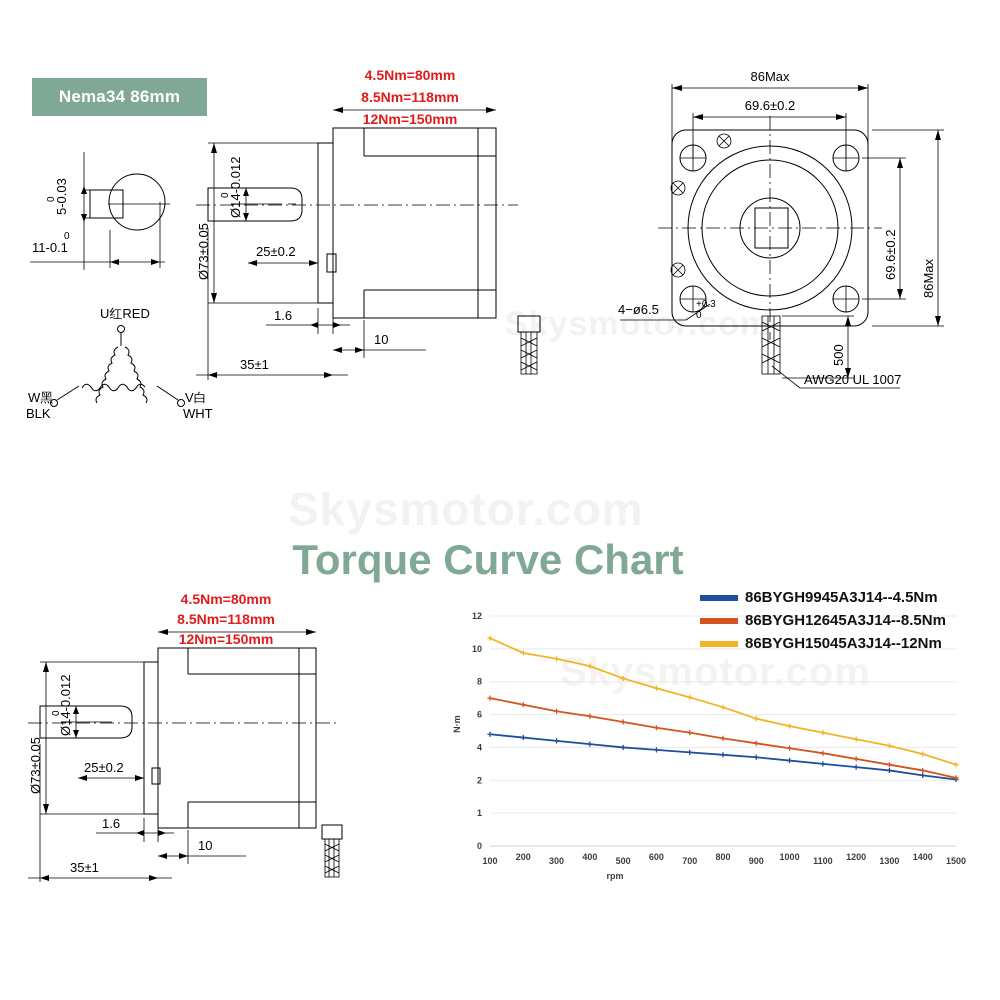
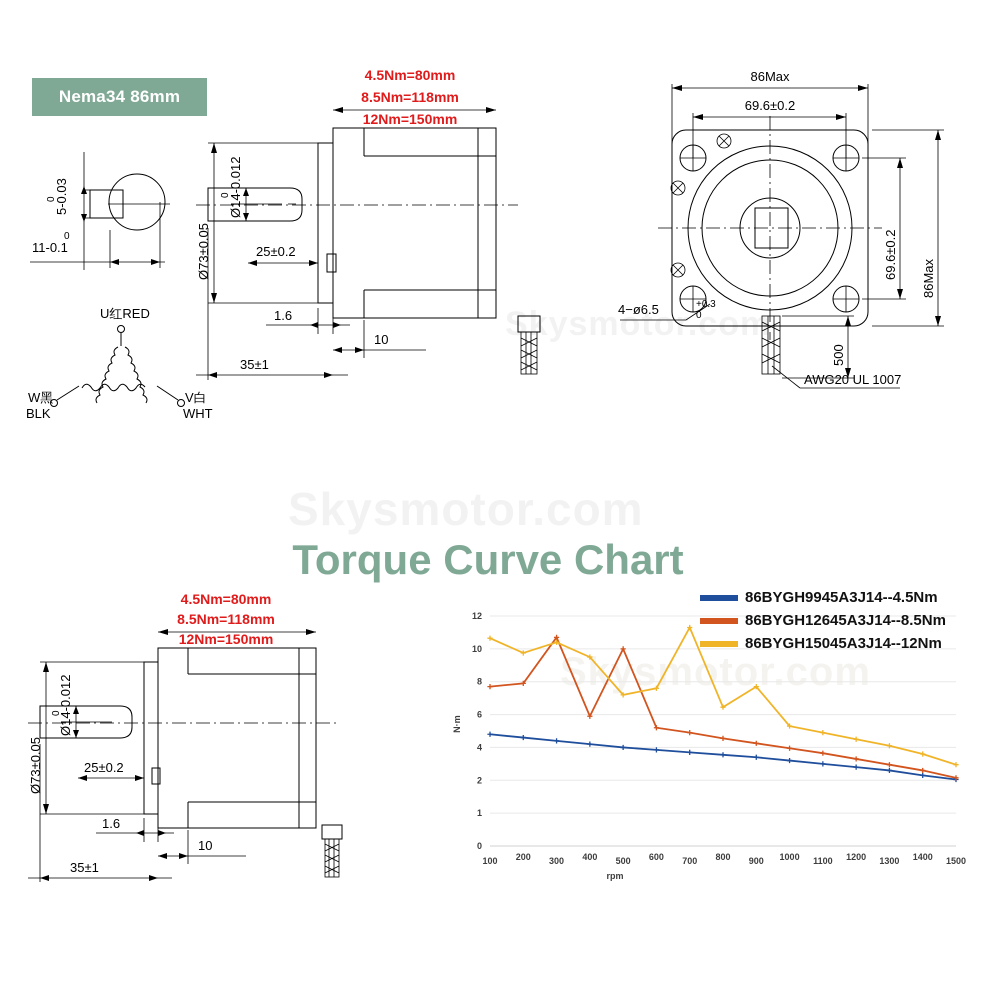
86BYGH12645A3J14--8.5Nm/100: 7.0 -> 7.7
86BYGH12645A3J14--8.5Nm/200: 6.6 -> 7.9
86BYGH12645A3J14--8.5Nm/300: 6.2 -> 10.7
86BYGH15045A3J14--12Nm/300: 9.4 -> 10.4
86BYGH15045A3J14--12Nm/400: 8.9 -> 9.5
86BYGH12645A3J14--8.5Nm/500: 5.5 -> 10.0
86BYGH15045A3J14--12Nm/500: 8.2 -> 7.2
86BYGH15045A3J14--12Nm/700: 7.0 -> 11.3
86BYGH15045A3J14--12Nm/900: 5.8 -> 7.7
